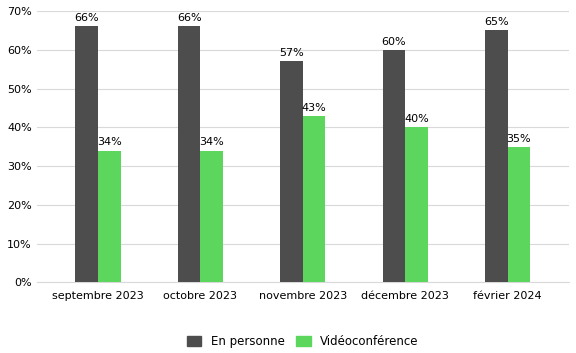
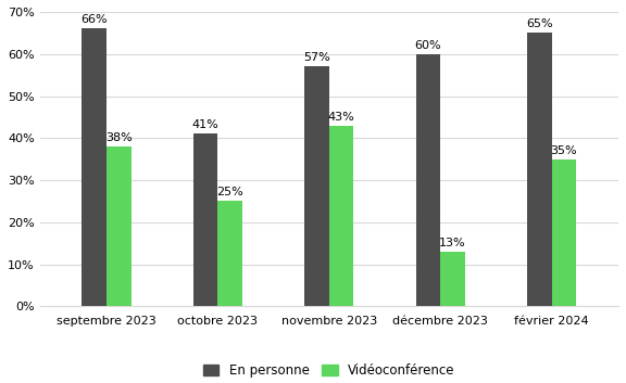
Vidéoconférence/septembre 2023: 34% -> 38%
En personne/octobre 2023: 66% -> 41%
Vidéoconférence/octobre 2023: 34% -> 25%
Vidéoconférence/décembre 2023: 40% -> 13%
